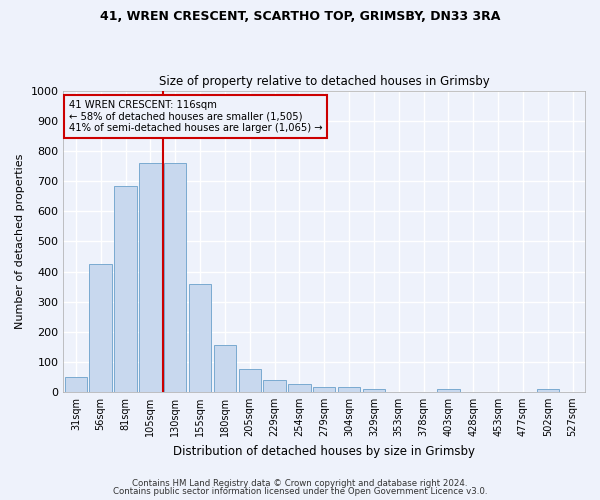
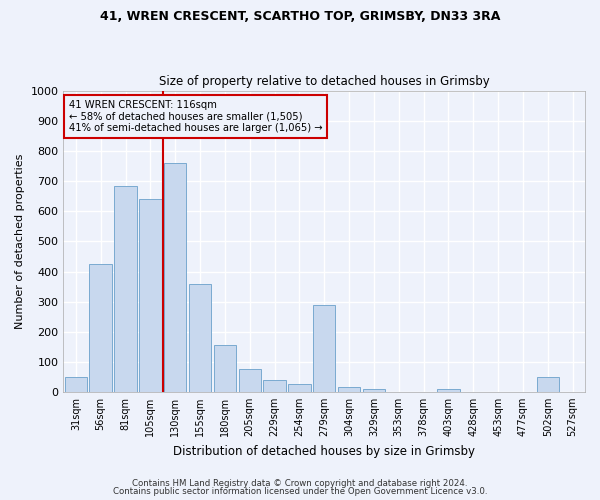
105sqm: 760 -> 640
279sqm: 17 -> 290
502sqm: 10 -> 50
